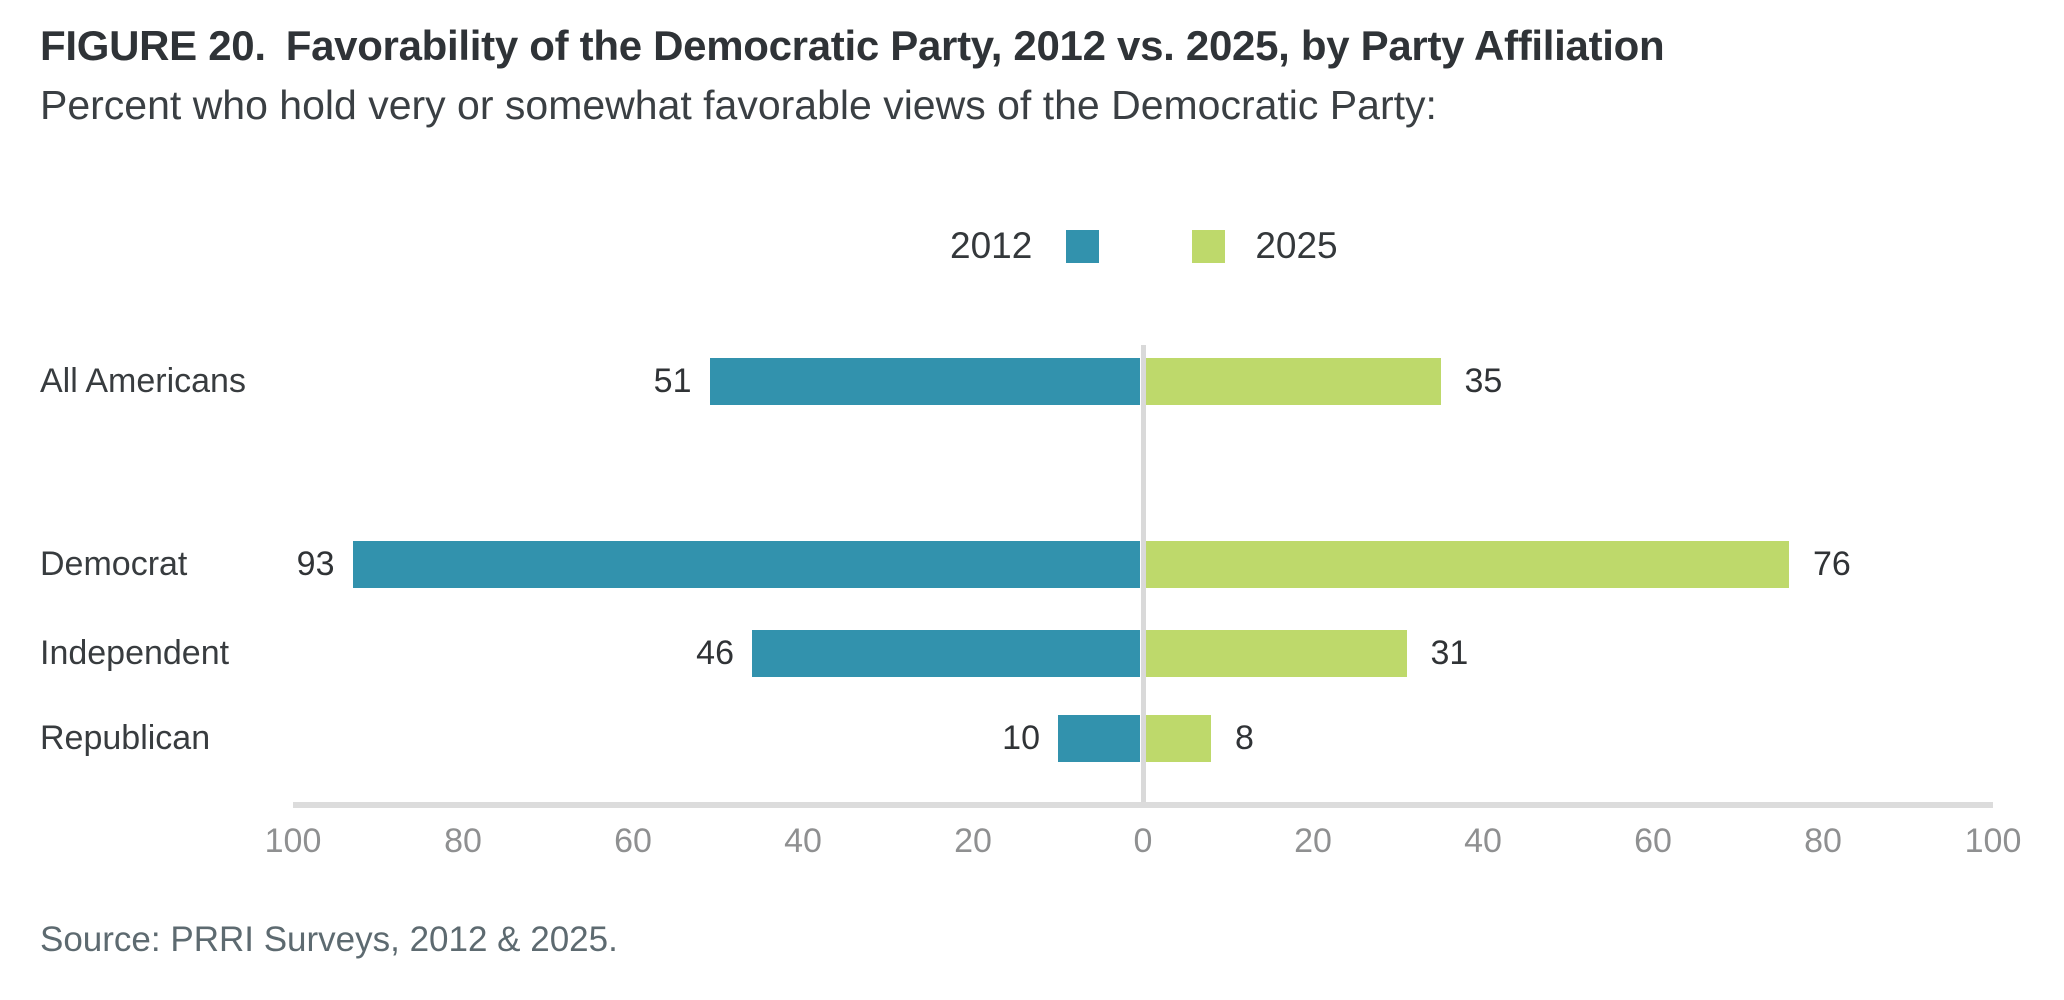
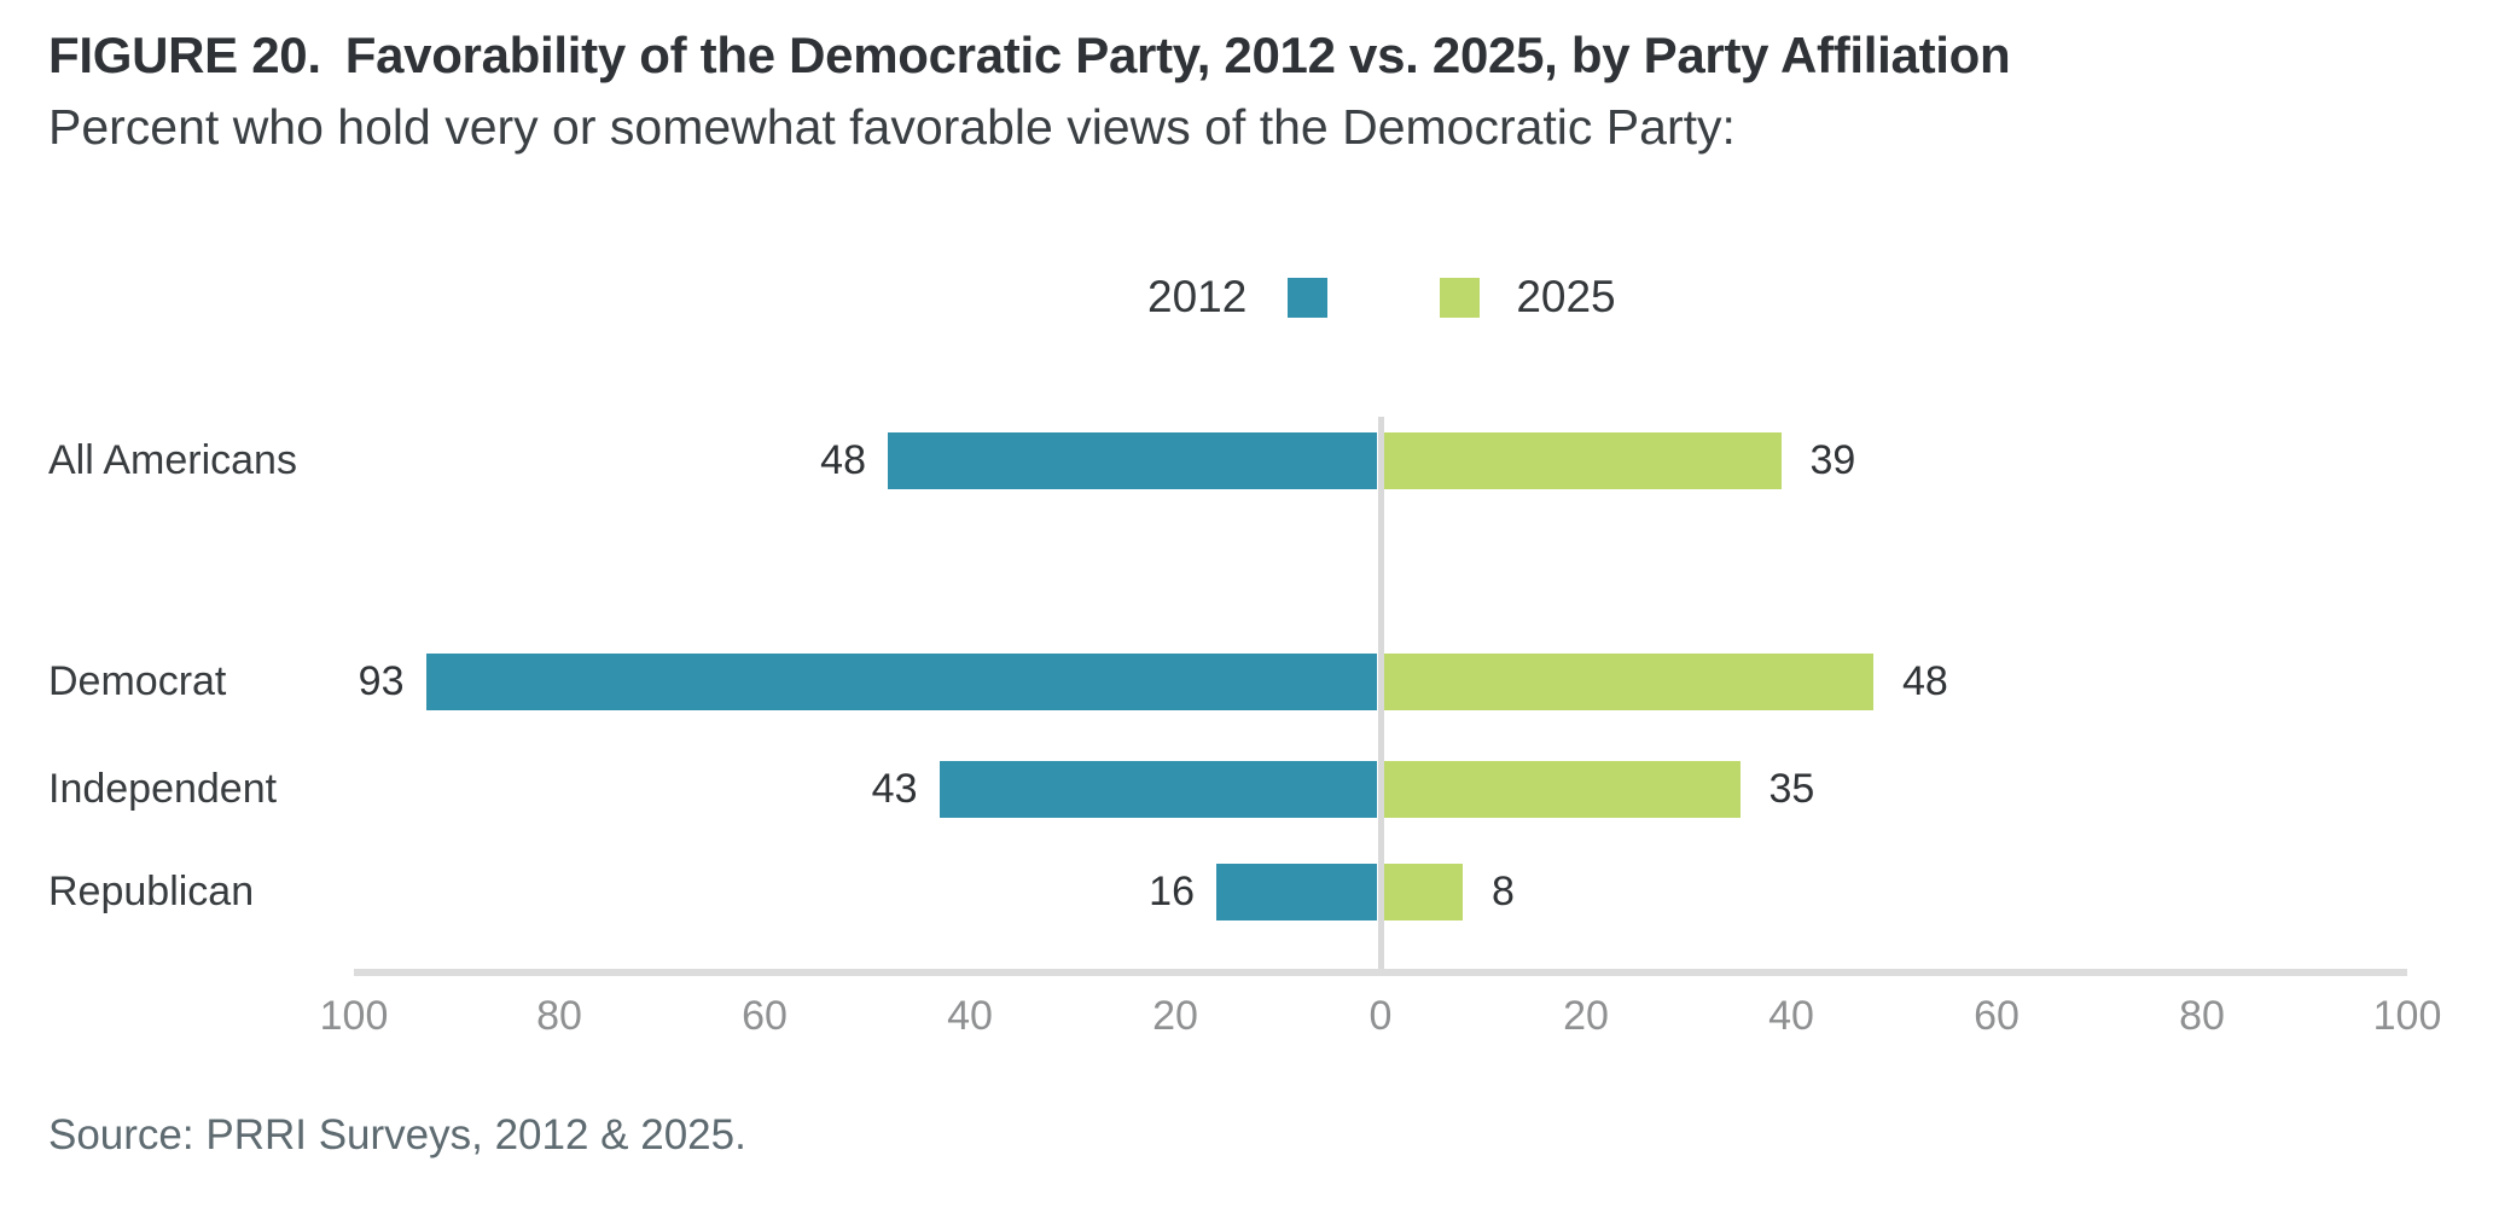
2012/All Americans: 51 -> 48
2025/All Americans: 35 -> 39
2025/Democrat: 76 -> 48
2012/Independent: 46 -> 43
2025/Independent: 31 -> 35
2012/Republican: 10 -> 16
